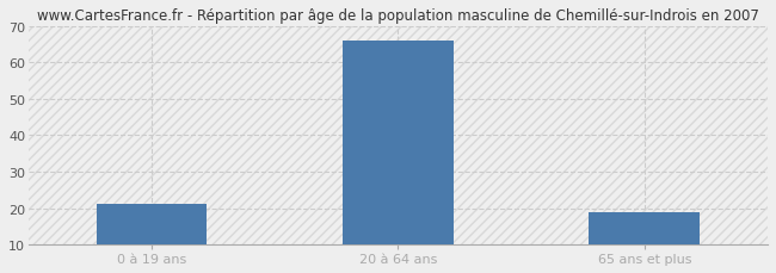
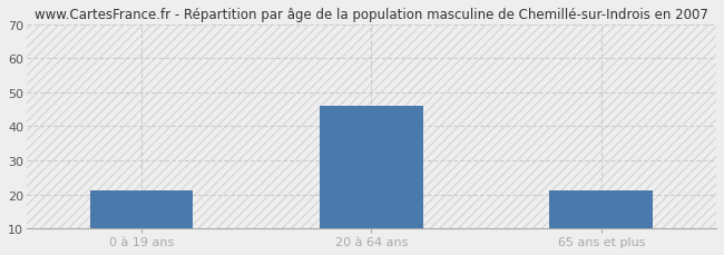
20 à 64 ans: 66 -> 46
65 ans et plus: 19 -> 21
